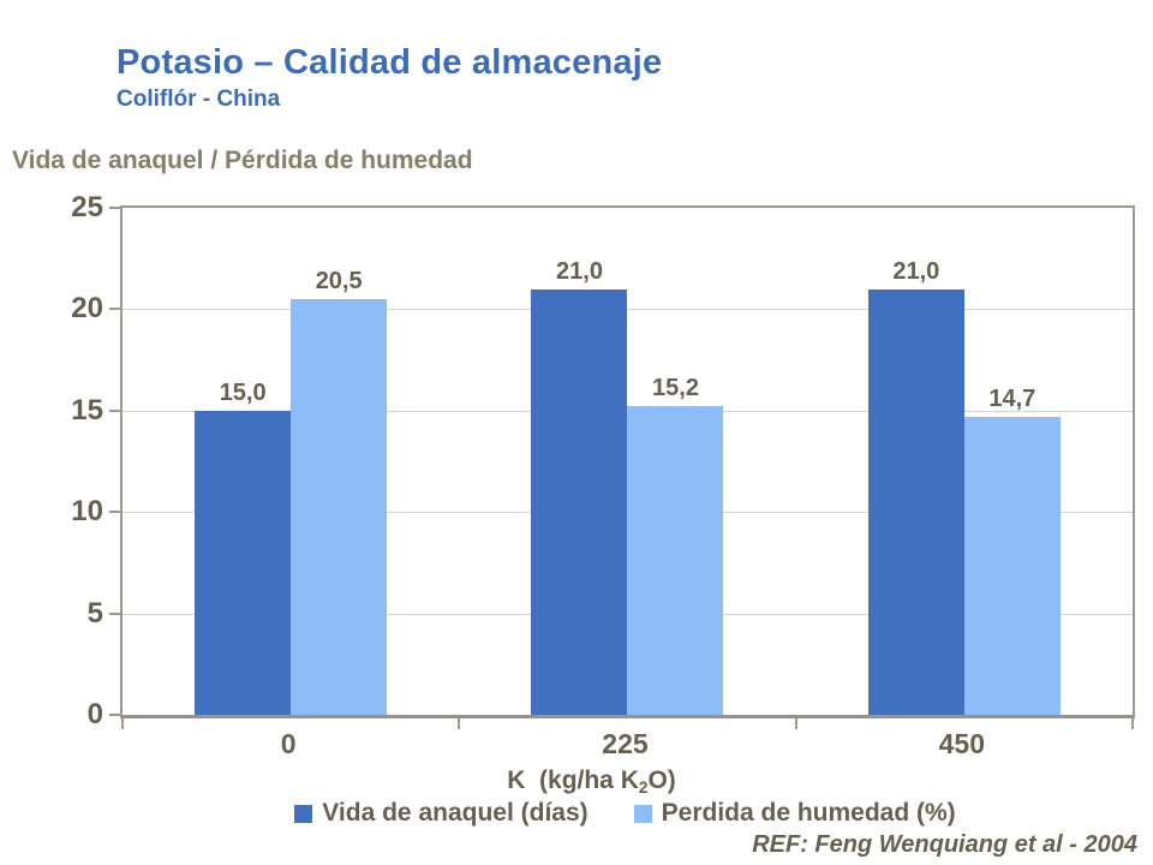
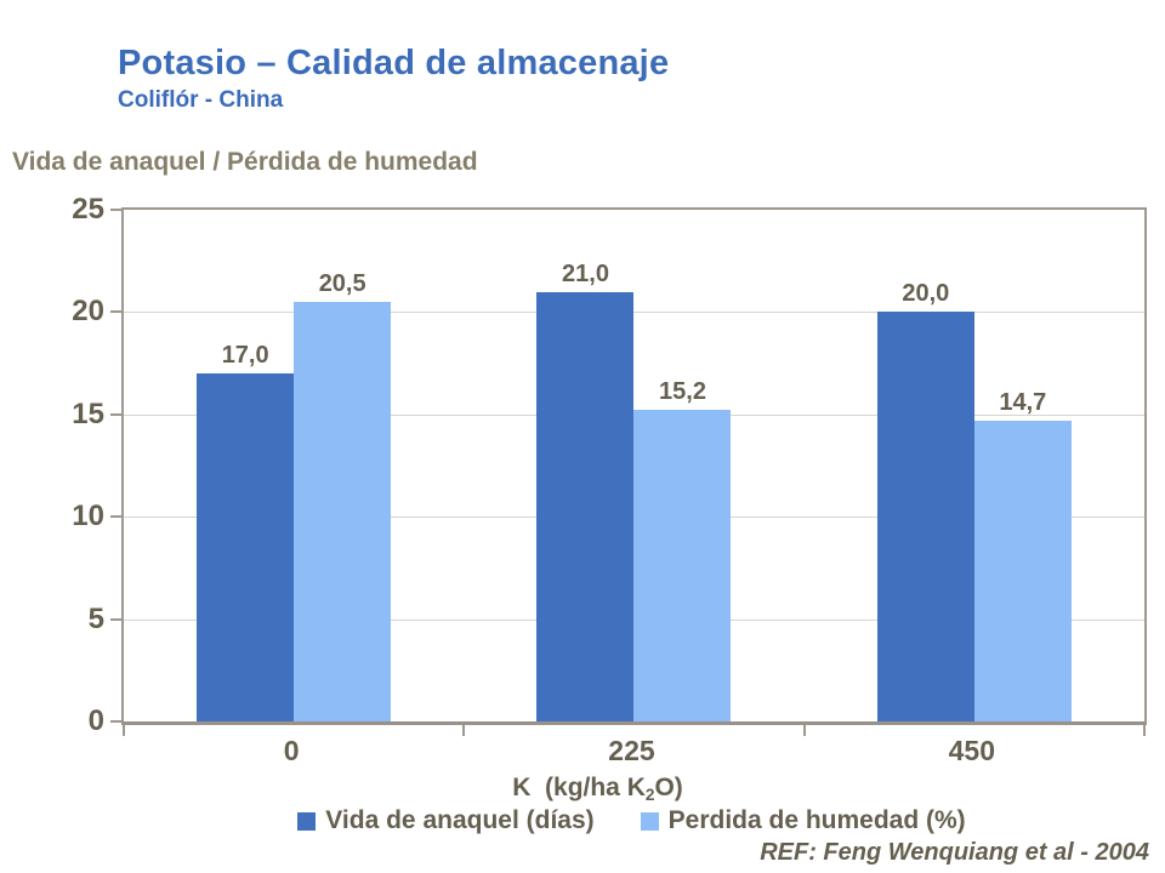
Vida de anaquel (días)/0: 15,0 -> 17,0
Vida de anaquel (días)/450: 21,0 -> 20,0
